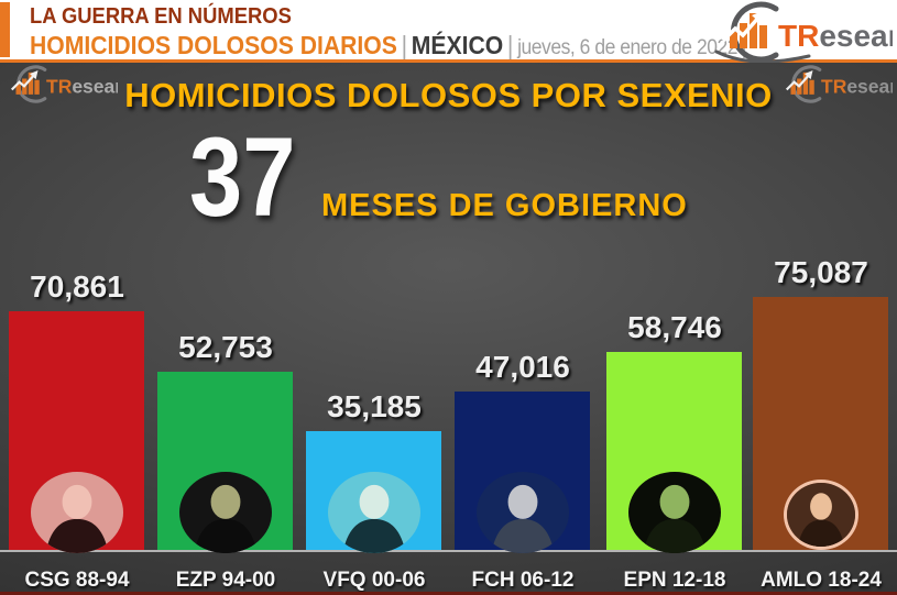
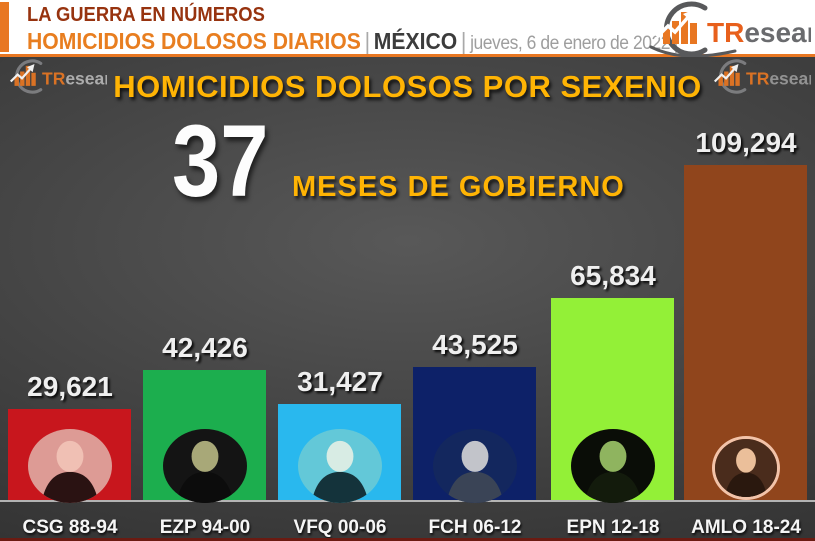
CSG 88-94: 70,861 -> 29,621
EZP 94-00: 52,753 -> 42,426
VFQ 00-06: 35,185 -> 31,427
FCH 06-12: 47,016 -> 43,525
EPN 12-18: 58,746 -> 65,834
AMLO 18-24: 75,087 -> 109,294
